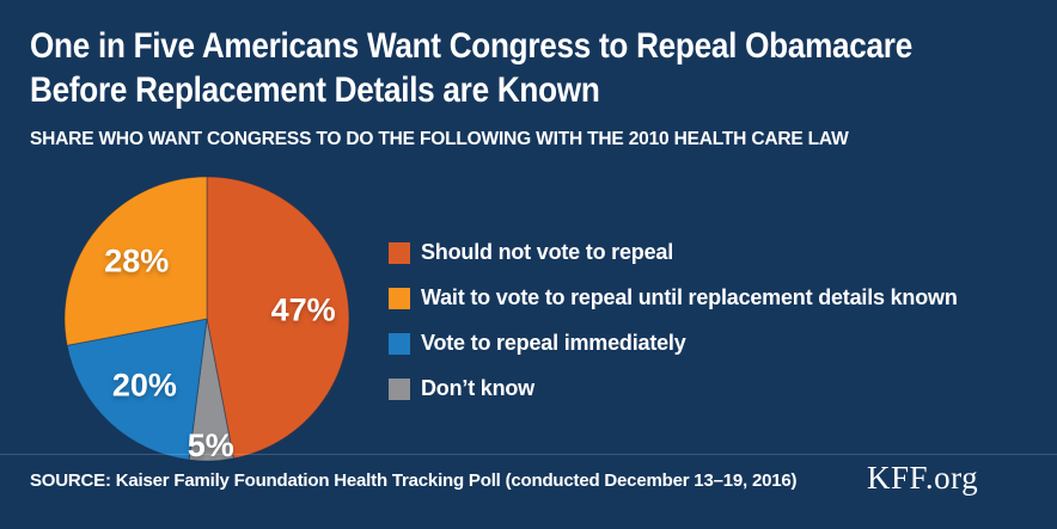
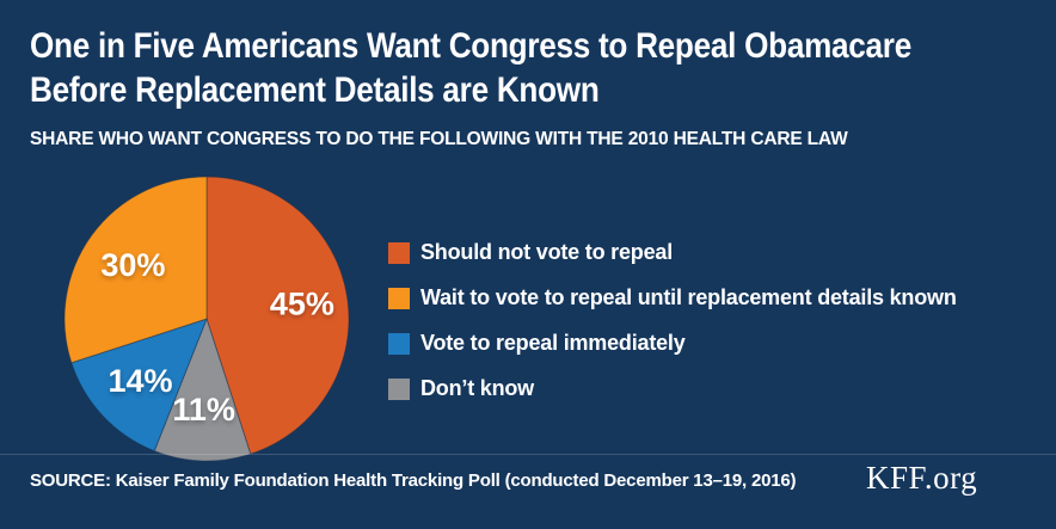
Should not vote to repeal: 47% -> 45%
Wait to vote to repeal until replacement details known: 28% -> 30%
Vote to repeal immediately: 20% -> 14%
Don’t know: 5% -> 11%
